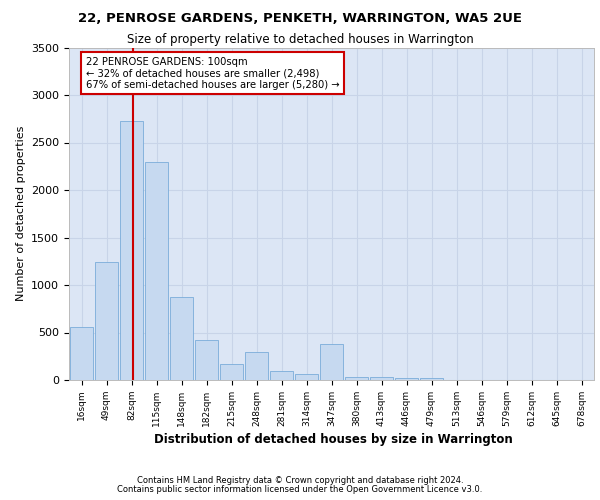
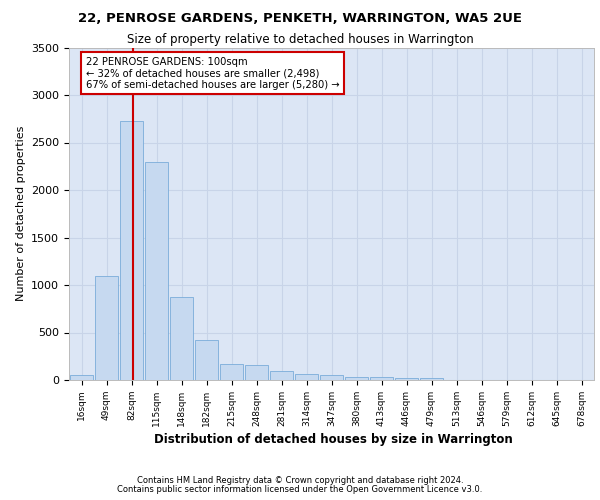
16sqm: 560 -> 50
49sqm: 1240 -> 1100
248sqm: 300 -> 160
347sqm: 380 -> 60
